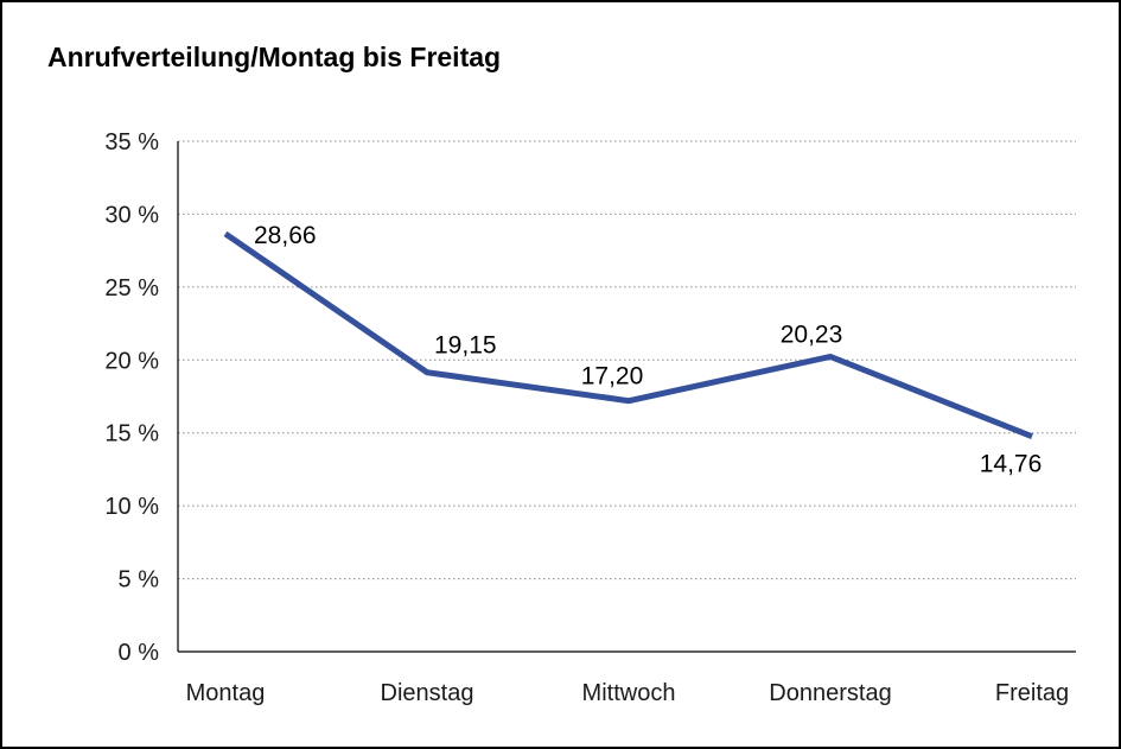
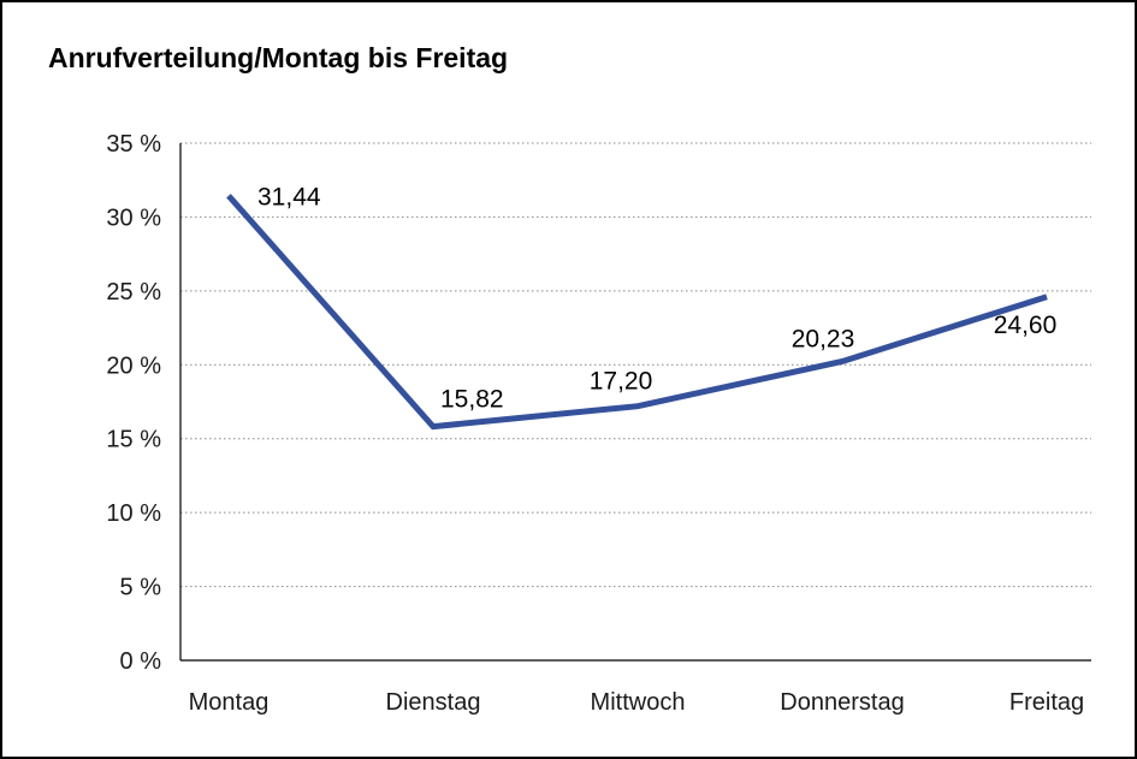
Montag: 28,66 -> 31,44
Dienstag: 19,15 -> 15,82
Freitag: 14,76 -> 24,60
